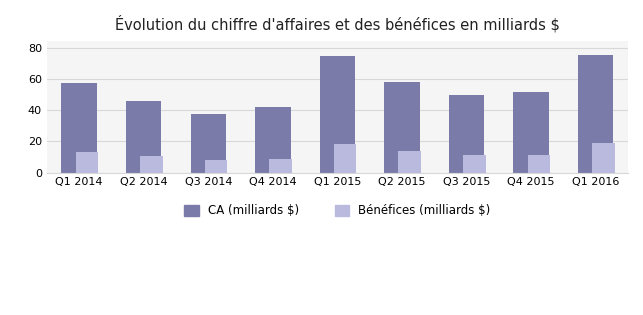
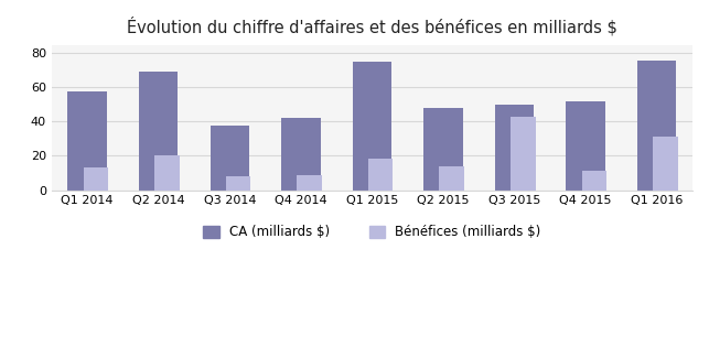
CA (milliards $)/Q2 2014: 46 -> 69
Bénéfices (milliards $)/Q2 2014: 10 -> 20
CA (milliards $)/Q2 2015: 58 -> 48
Bénéfices (milliards $)/Q3 2015: 11 -> 43
Bénéfices (milliards $)/Q1 2016: 19 -> 31
